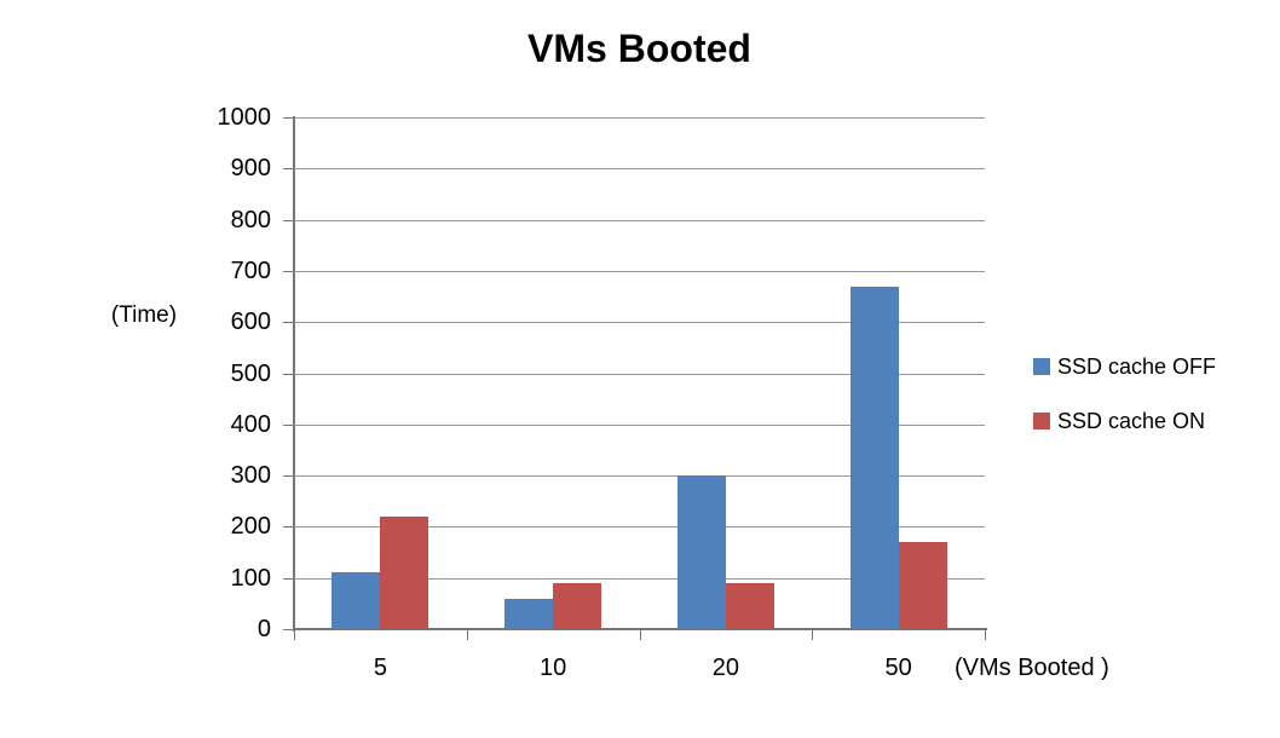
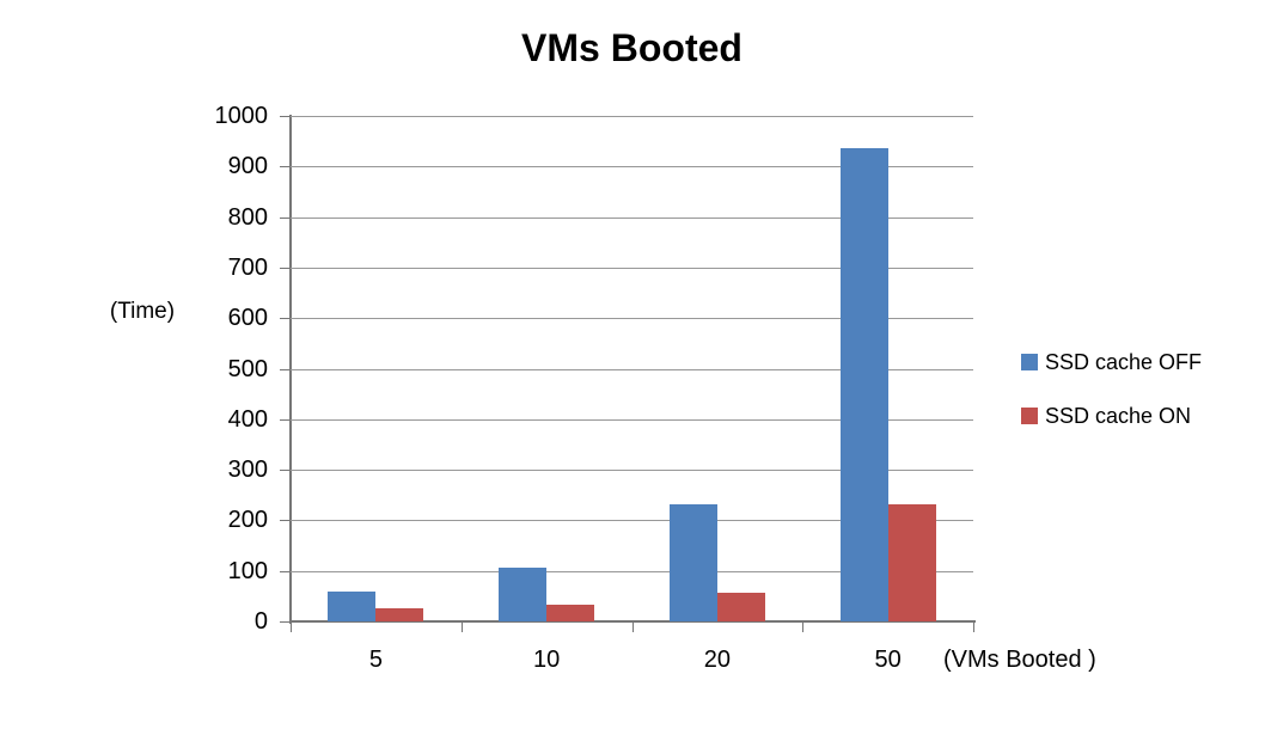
SSD cache OFF/5: 110 -> 60
SSD cache ON/5: 220 -> 30
SSD cache OFF/10: 60 -> 110
SSD cache ON/10: 90 -> 30
SSD cache OFF/20: 300 -> 230
SSD cache ON/20: 90 -> 60
SSD cache OFF/50: 670 -> 940
SSD cache ON/50: 170 -> 230
